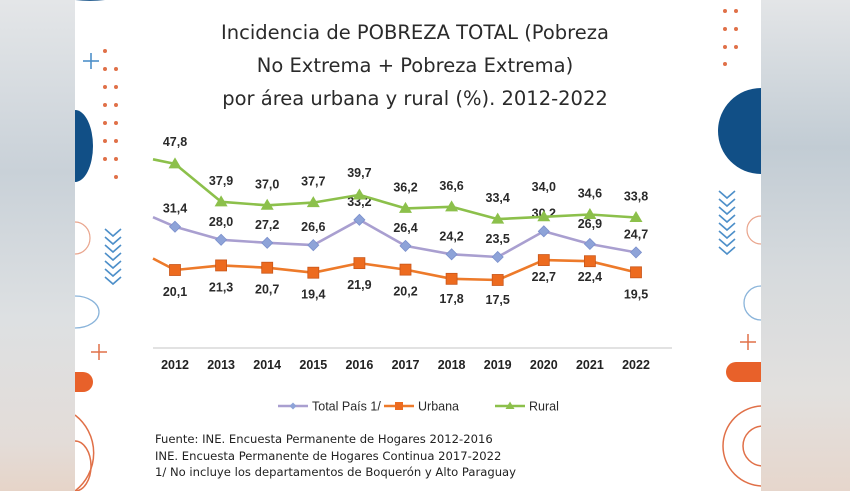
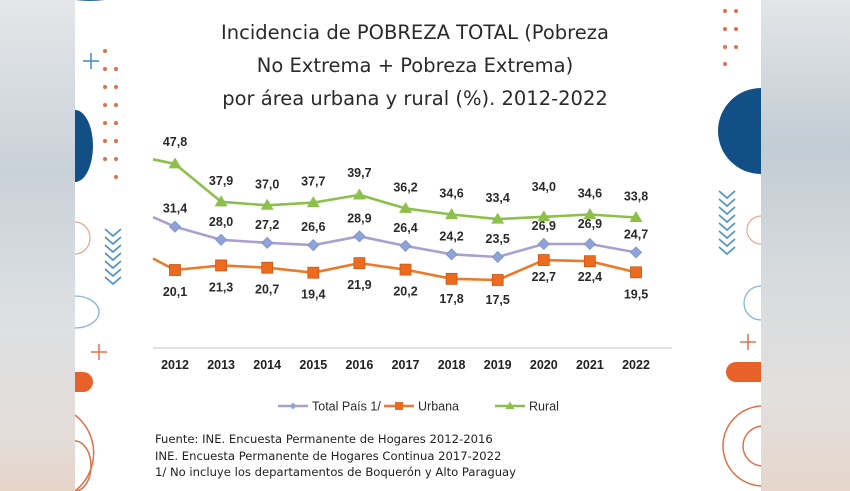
Total País 1//2016: 33,2 -> 28,9
Rural/2018: 36,6 -> 34,6
Total País 1//2020: 30,2 -> 26,9
